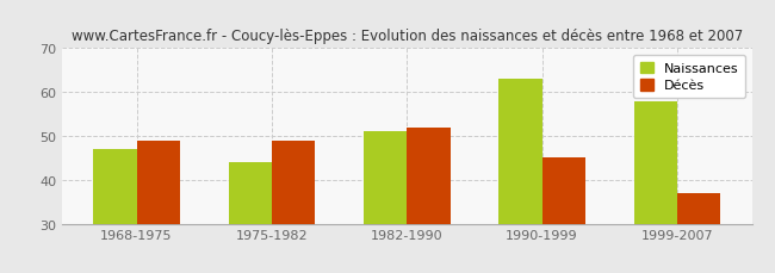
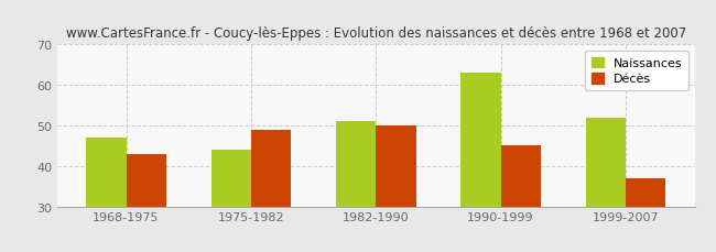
Décès/1968-1975: 49 -> 43
Décès/1982-1990: 52 -> 50
Naissances/1999-2007: 58 -> 52
